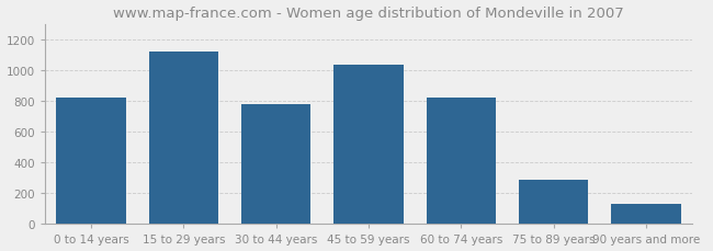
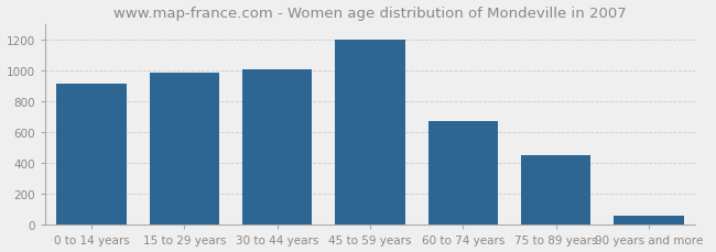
0 to 14 years: 820 -> 910
15 to 29 years: 1120 -> 980
30 to 44 years: 780 -> 1000
45 to 59 years: 1030 -> 1200
60 to 74 years: 820 -> 670
75 to 89 years: 290 -> 450
90 years and more: 130 -> 60
